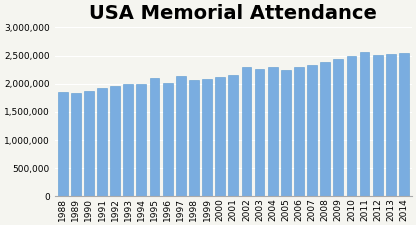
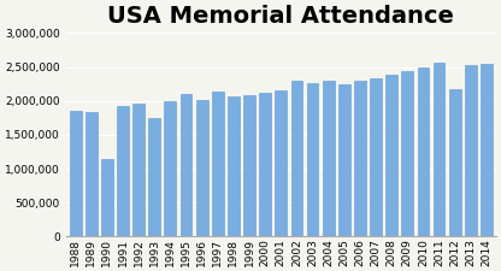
1990: 1,870,000 -> 1,140,000
1993: 1,990,000 -> 1,740,000
2012: 2,520,000 -> 2,180,000
